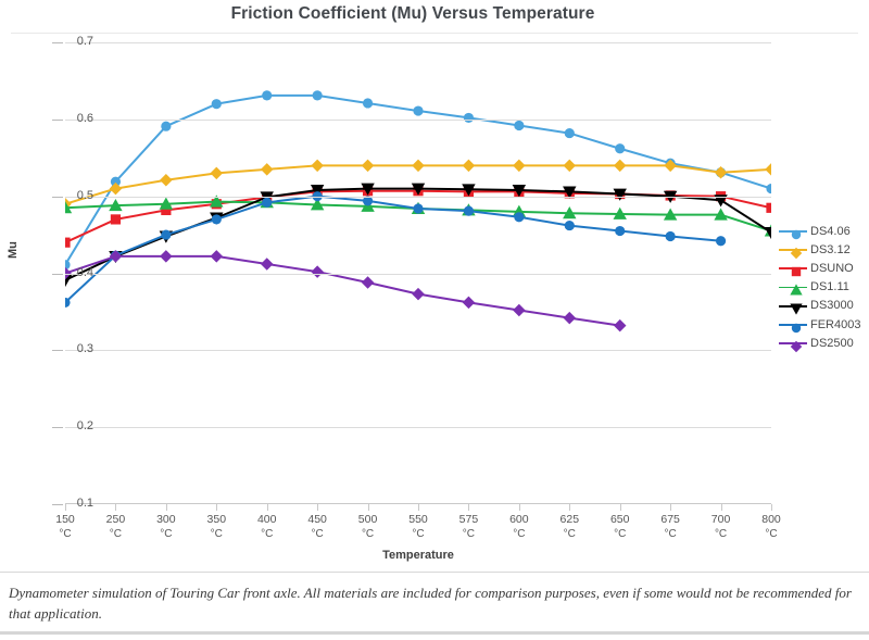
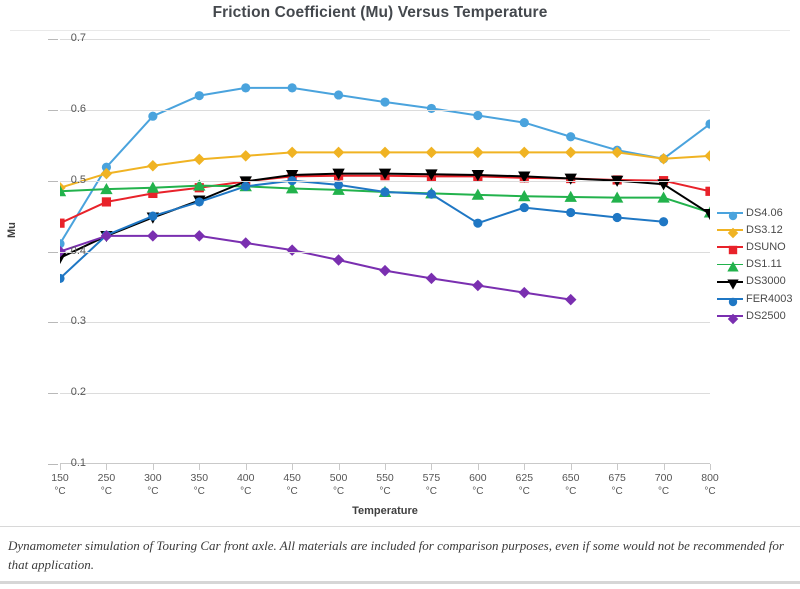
FER4003/600: 0.47 -> 0.44
DS4.06/800: 0.51 -> 0.58
